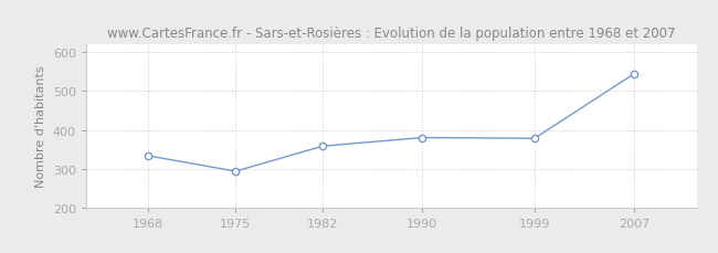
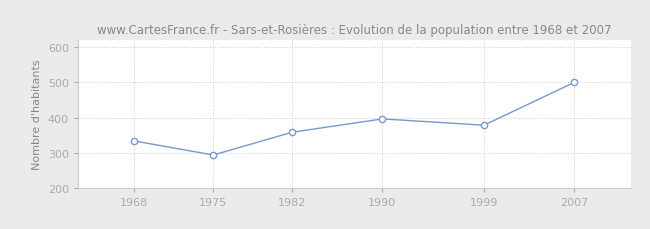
1990: 380 -> 396
2007: 545 -> 500
